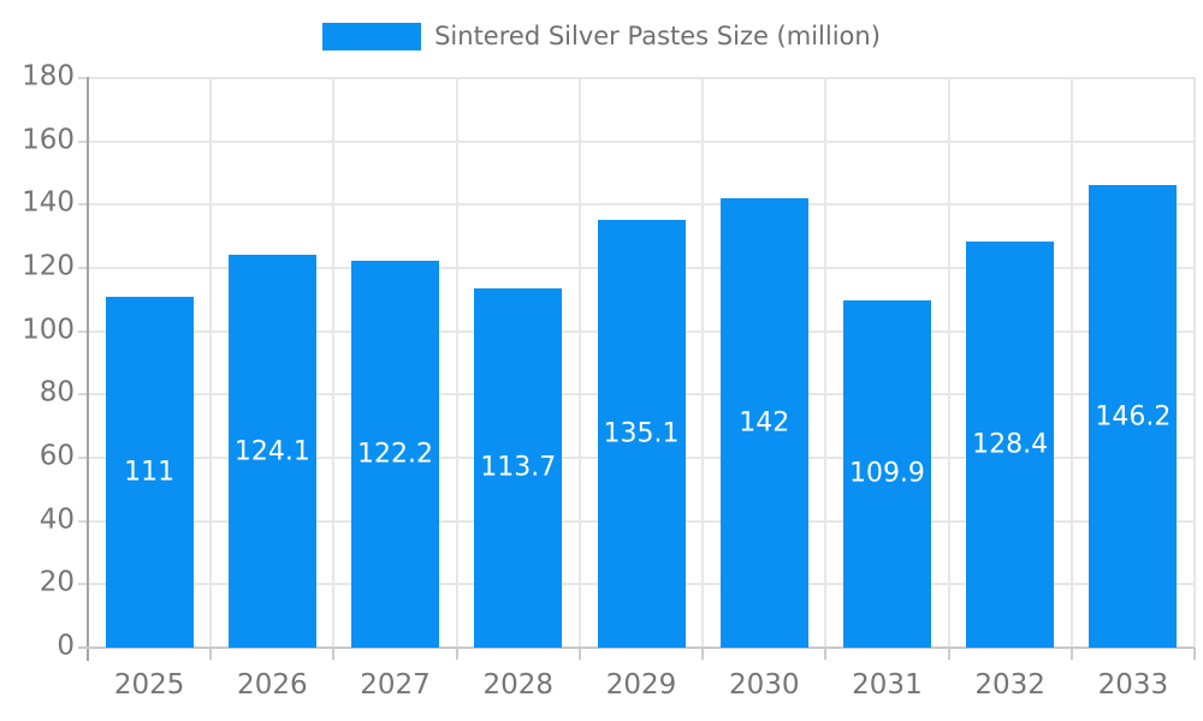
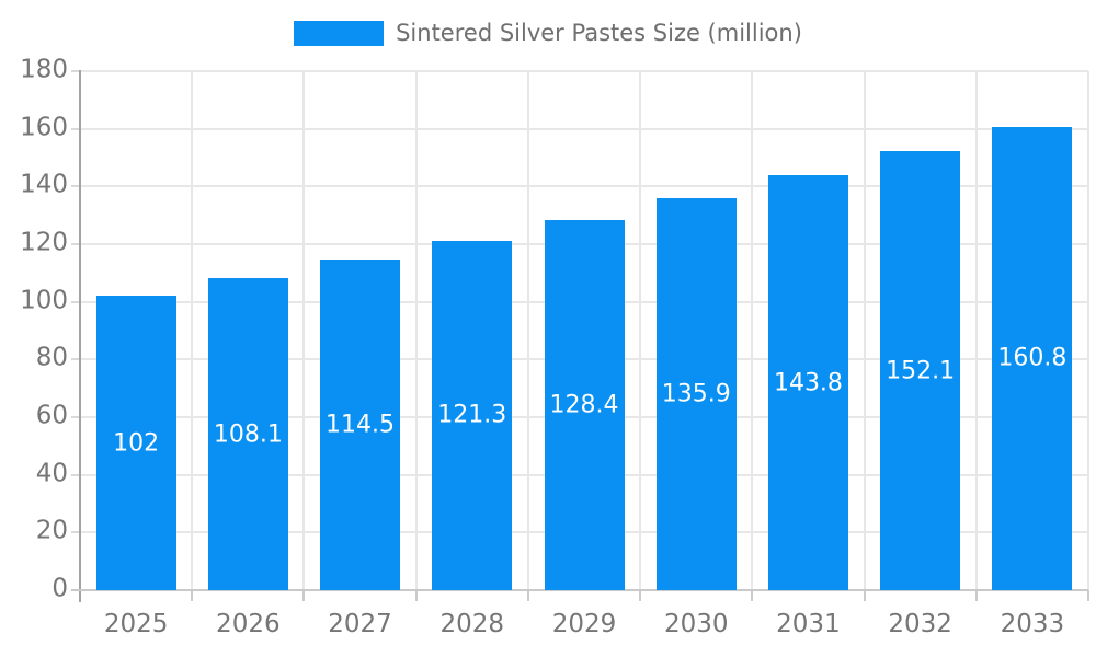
2025: 111 -> 102
2026: 124.1 -> 108.1
2027: 122.2 -> 114.5
2028: 113.7 -> 121.3
2029: 135.1 -> 128.4
2030: 142 -> 135.9
2031: 109.9 -> 143.8
2032: 128.4 -> 152.1
2033: 146.2 -> 160.8
